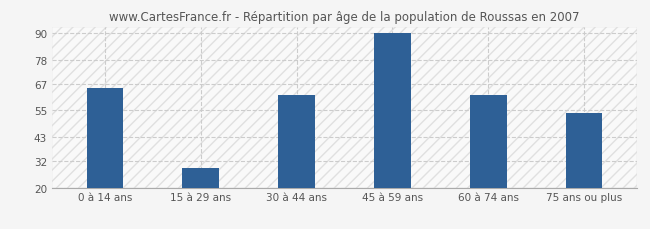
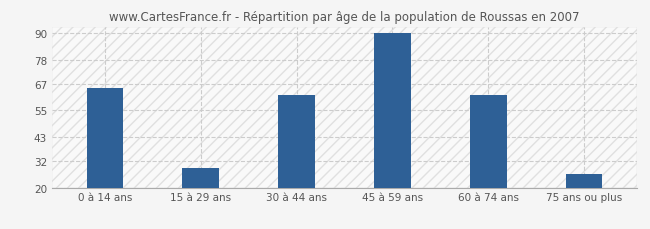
75 ans ou plus: 54 -> 26
